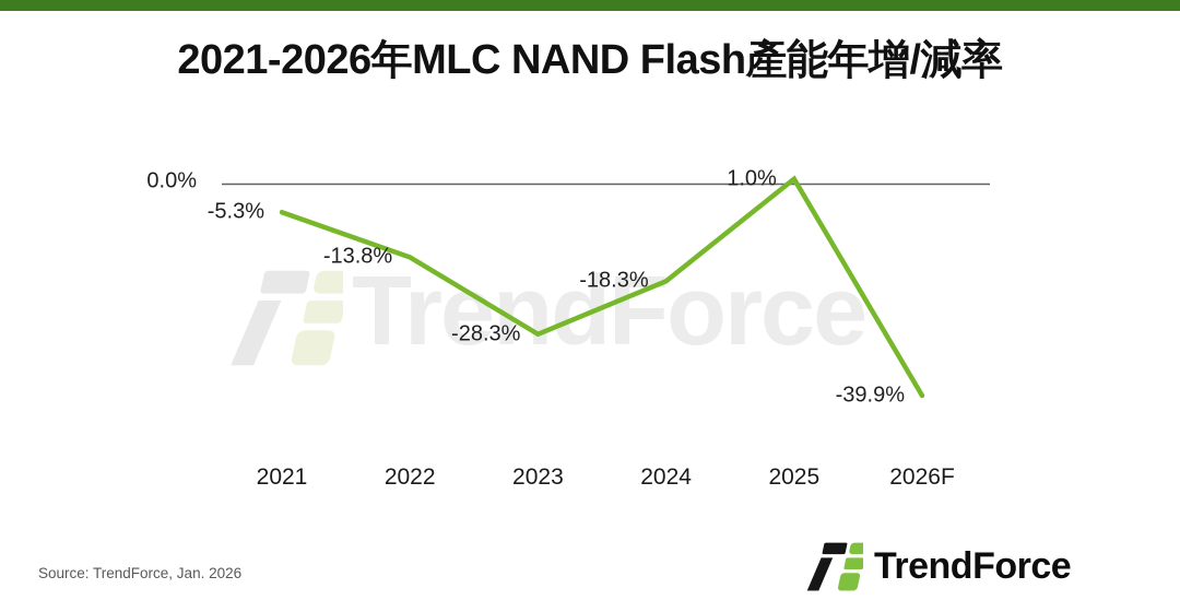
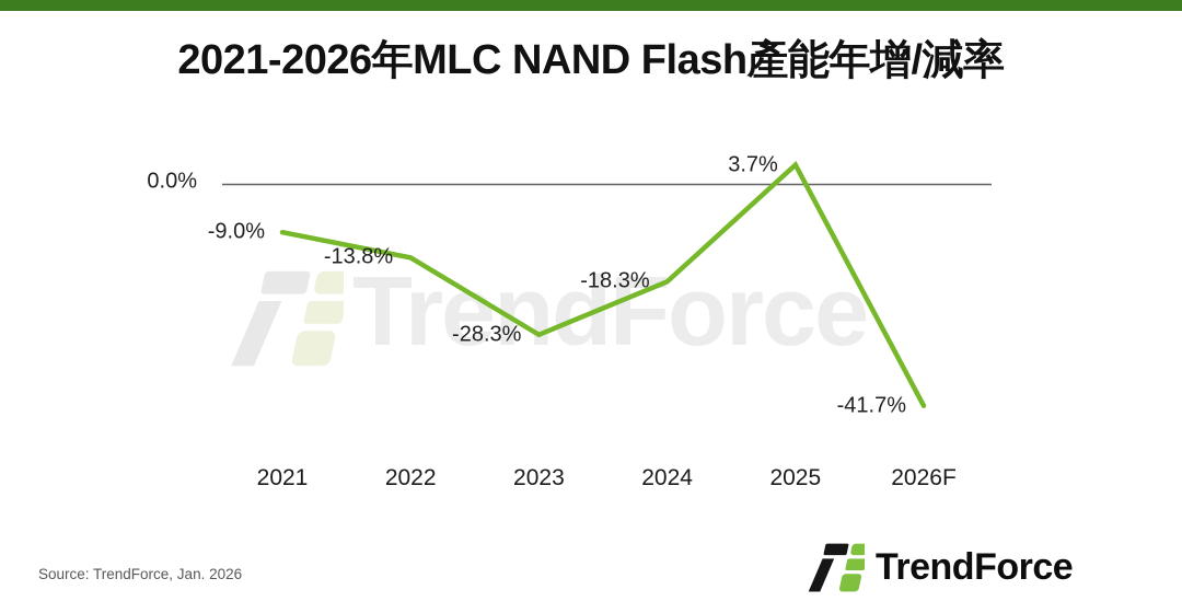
2021: -5.3% -> -9.0%
2025: 1.0% -> 3.7%
2026F: -39.9% -> -41.7%
